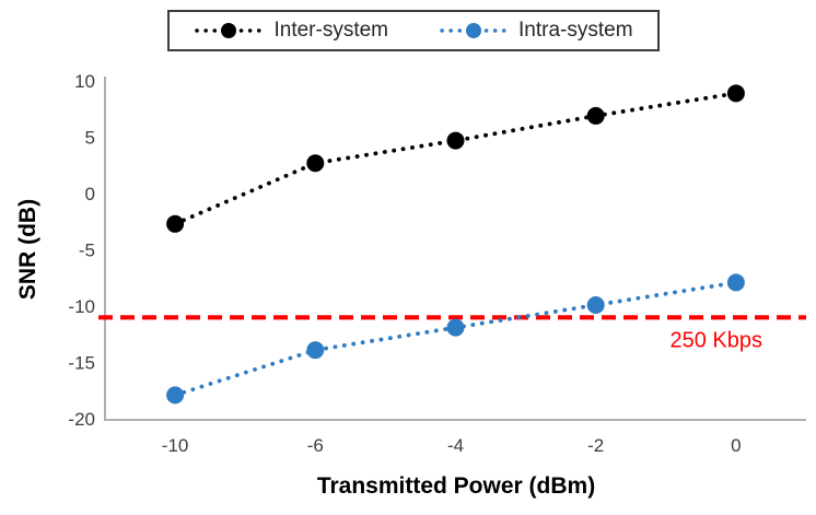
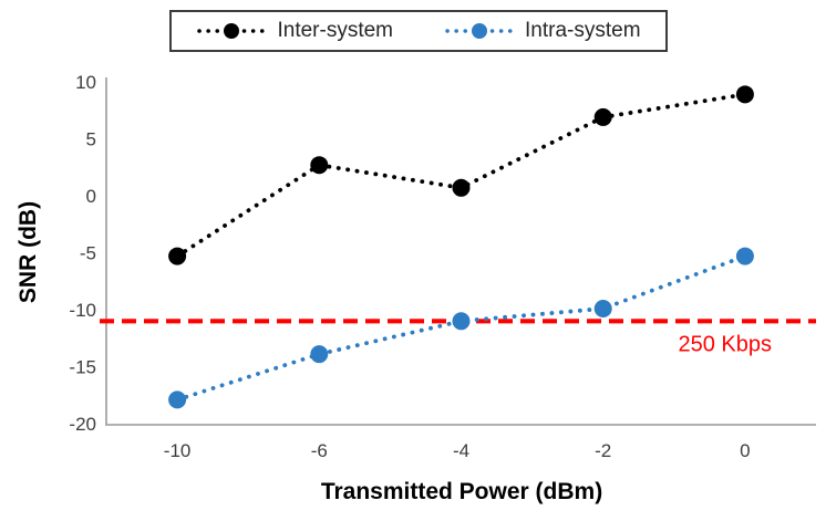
Inter-system/-10: -2.7 -> -5.3
Inter-system/-4: 4.7 -> 0.7
Intra-system/-4: -11.9 -> -11.0
Intra-system/0: -7.9 -> -5.3
